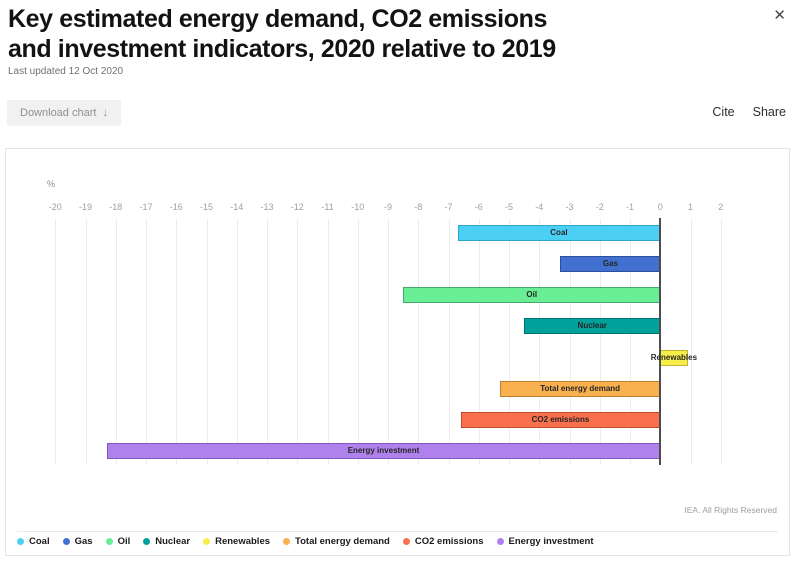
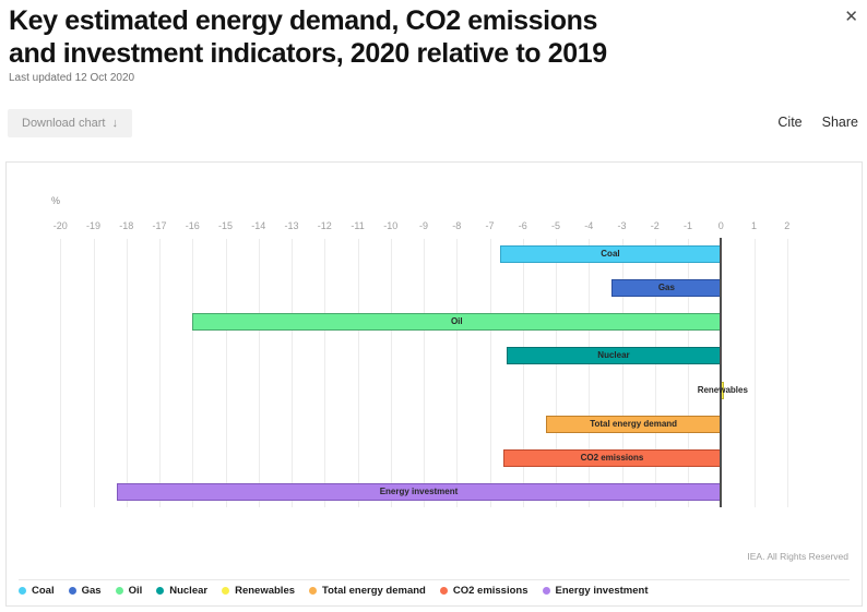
Oil: -8.5 -> -16.0
Nuclear: -4.5 -> -6.5
Renewables: 0.9 -> 0.1
